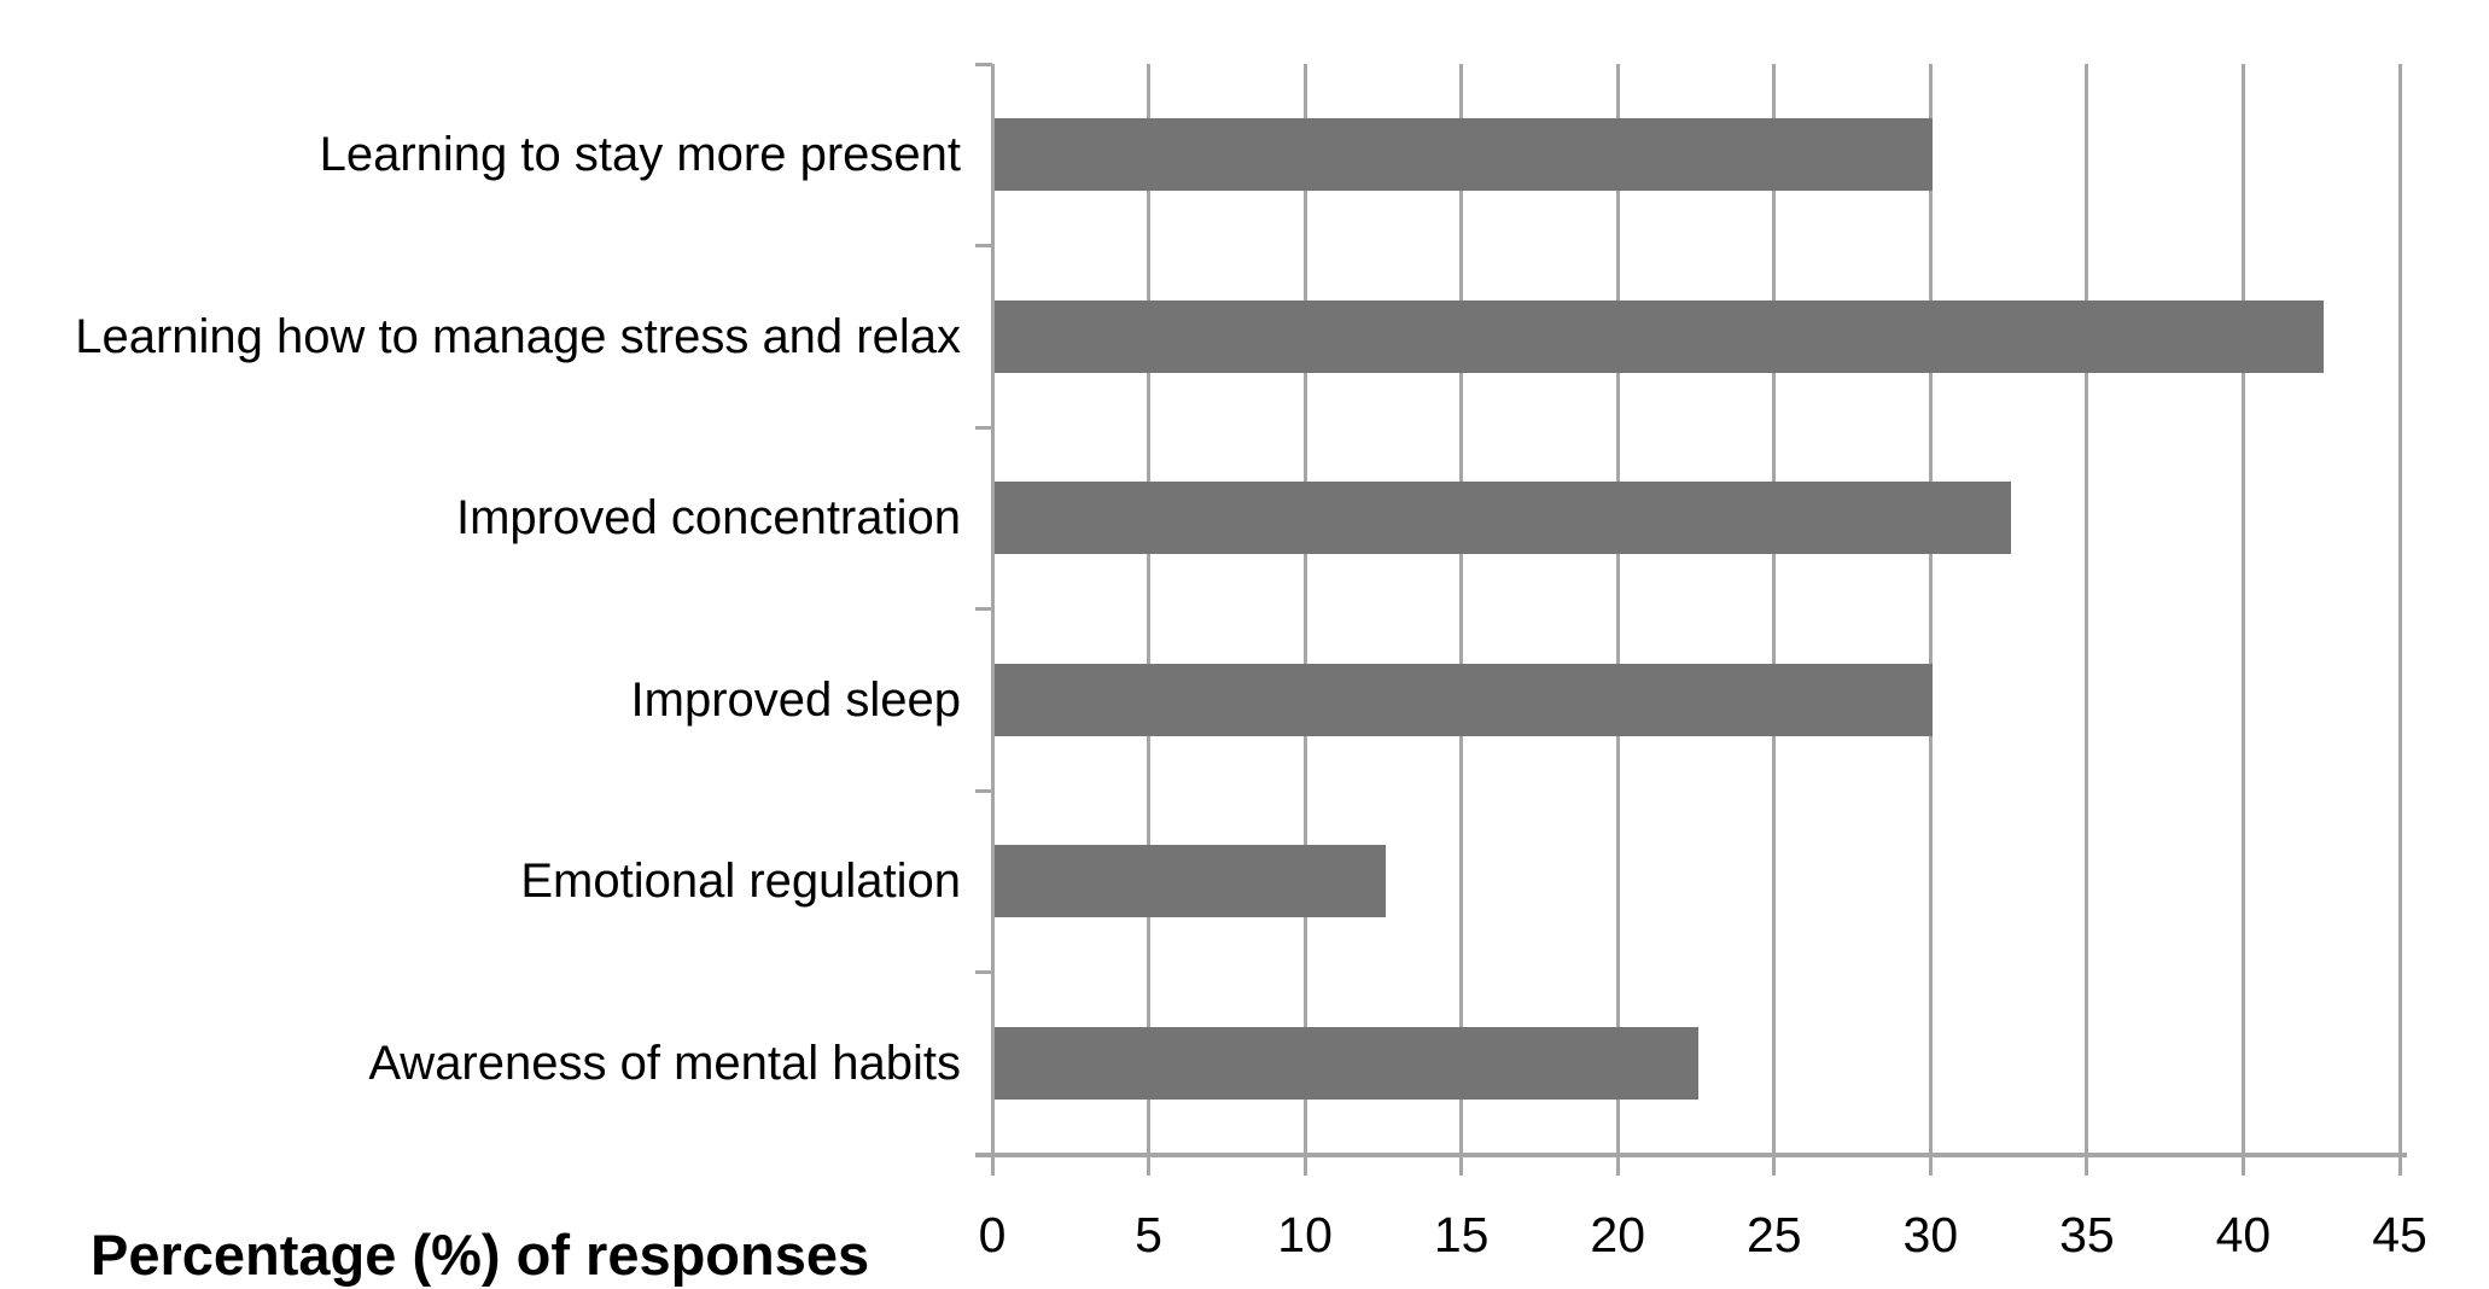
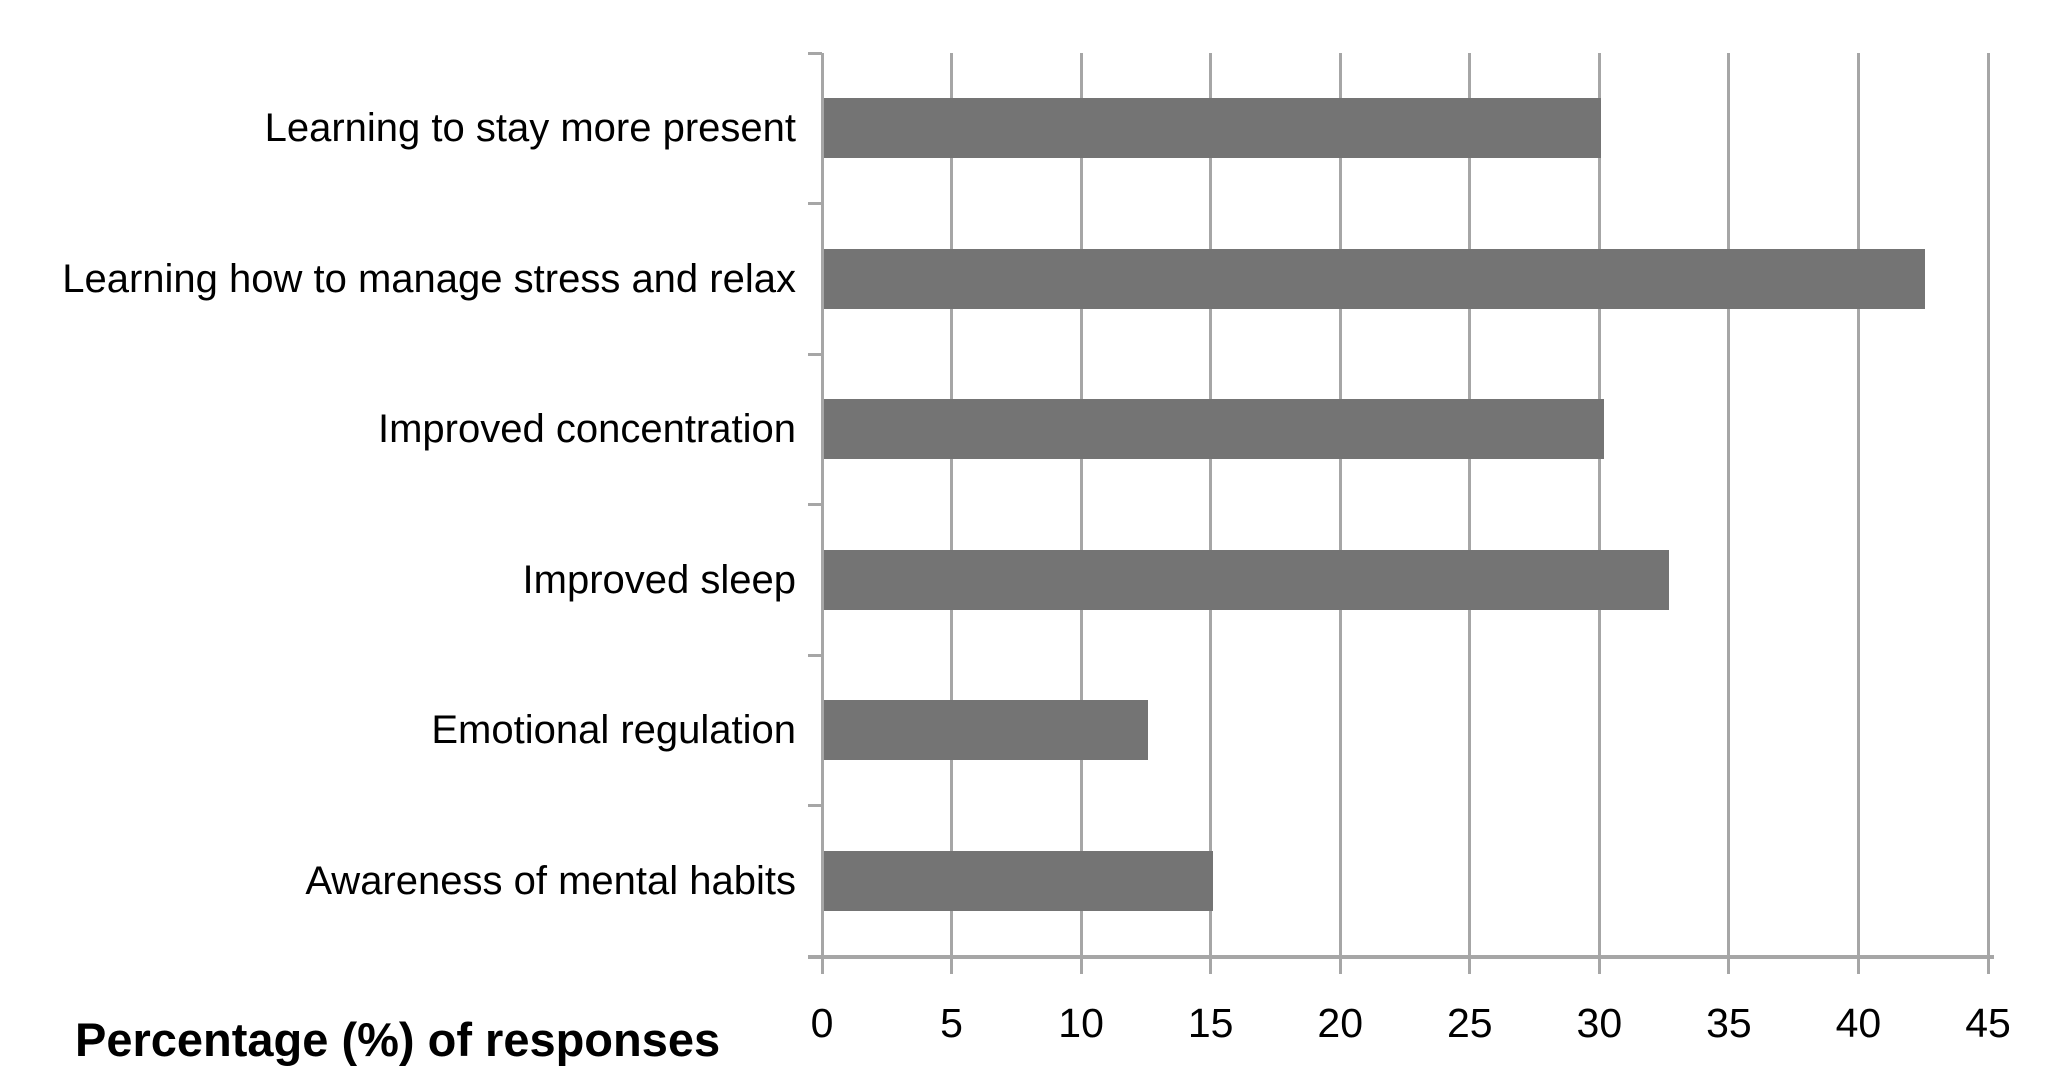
Improved concentration: 32.5 -> 30.1
Improved sleep: 30.0 -> 32.6
Awareness of mental habits: 22.5 -> 15.0
